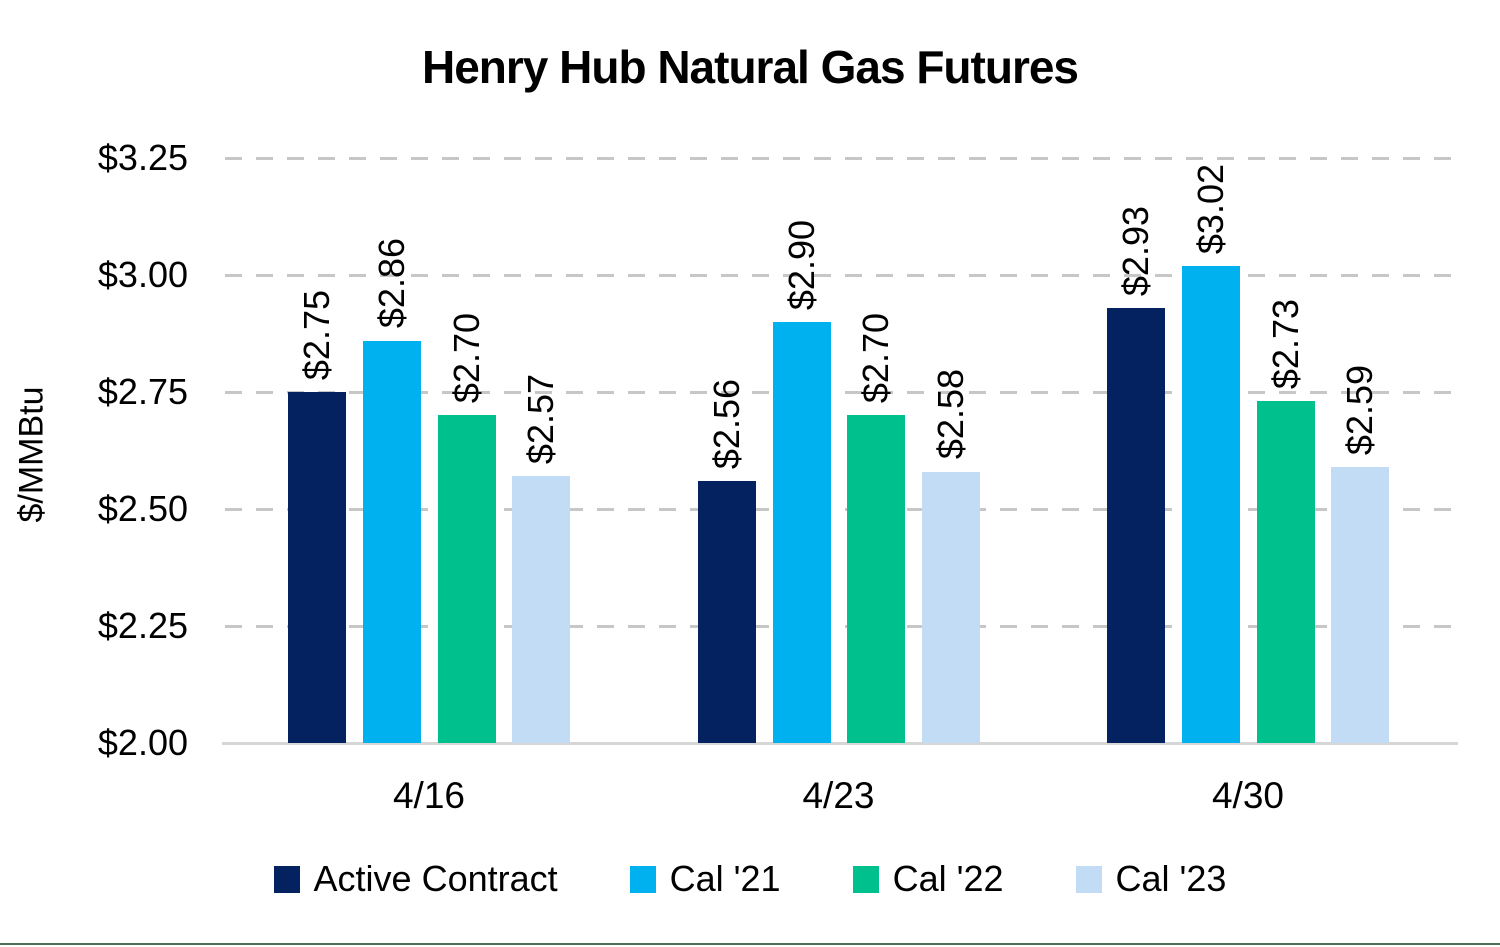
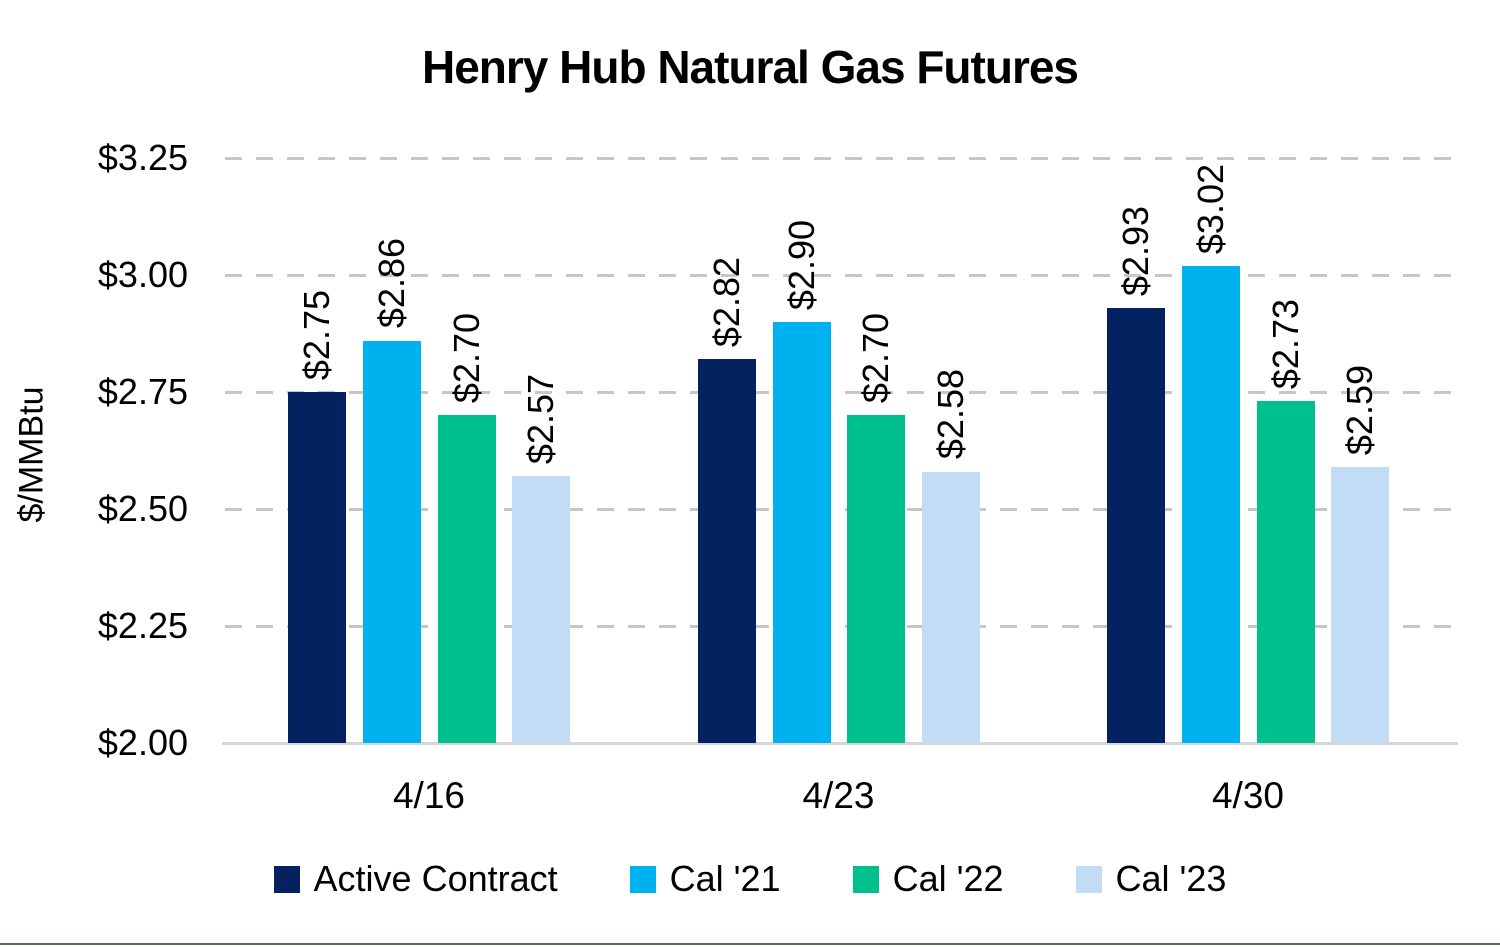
Active Contract/4/23: $2.56 -> $2.82
